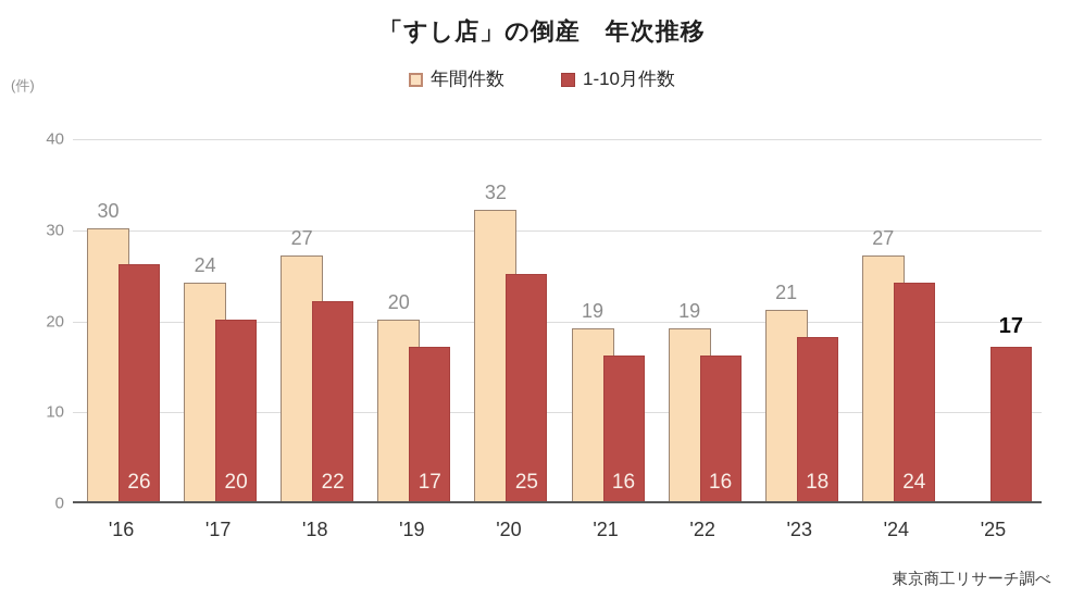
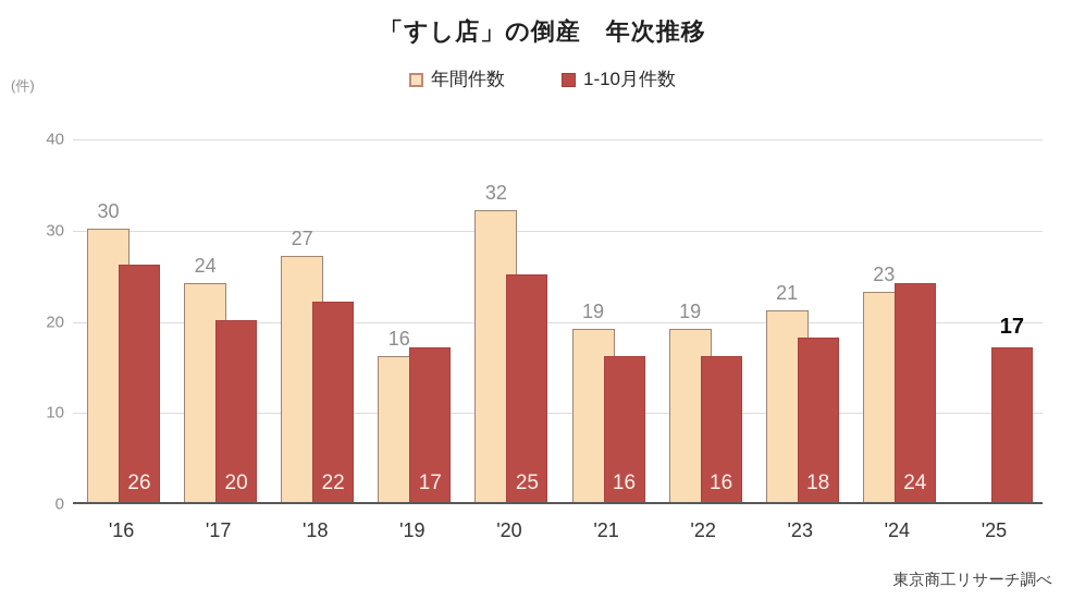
年間件数/'19: 20 -> 16
年間件数/'24: 27 -> 23
